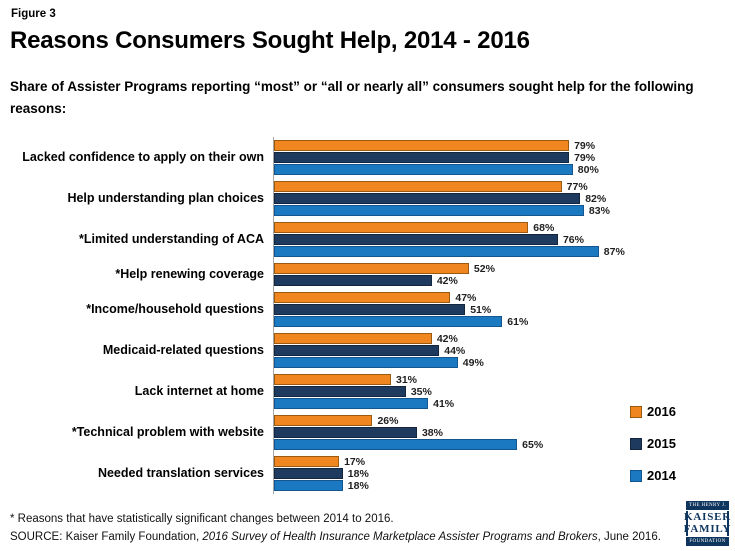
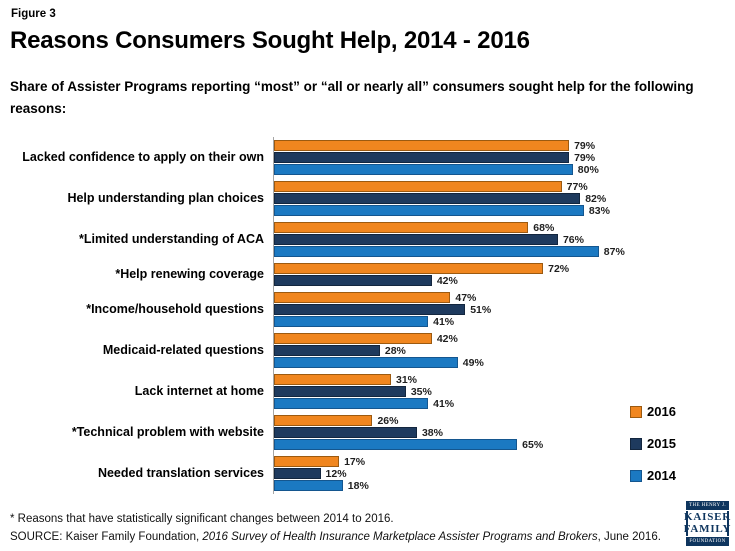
2016/*Help renewing coverage: 52% -> 72%
2014/*Income/household questions: 61% -> 41%
2015/Medicaid-related questions: 44% -> 28%
2015/Needed translation services: 18% -> 12%
